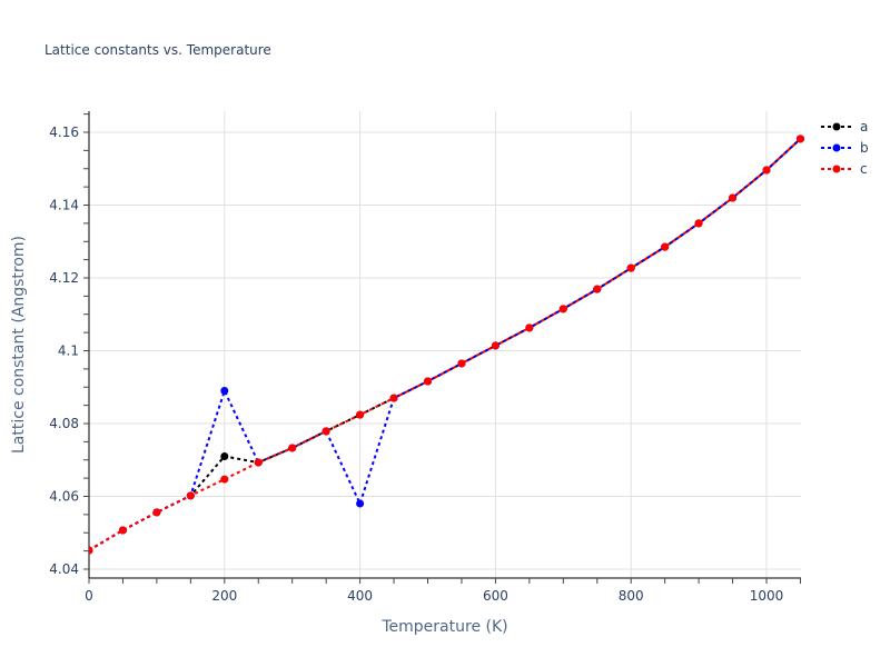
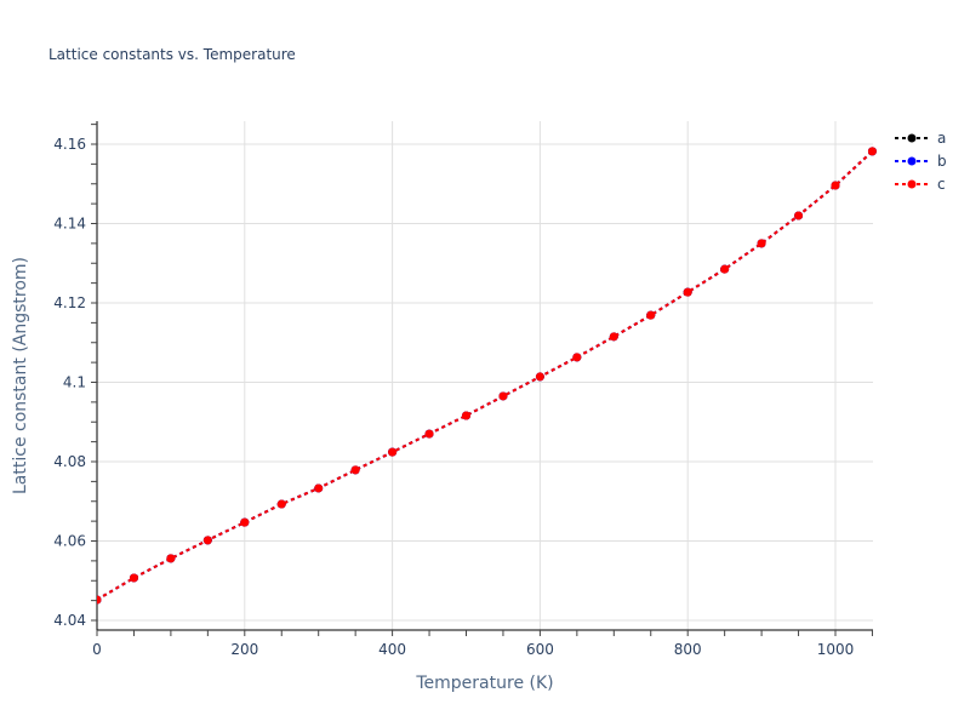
a/200: 4.071 -> 4.065
b/200: 4.089 -> 4.065
b/400: 4.058 -> 4.082
